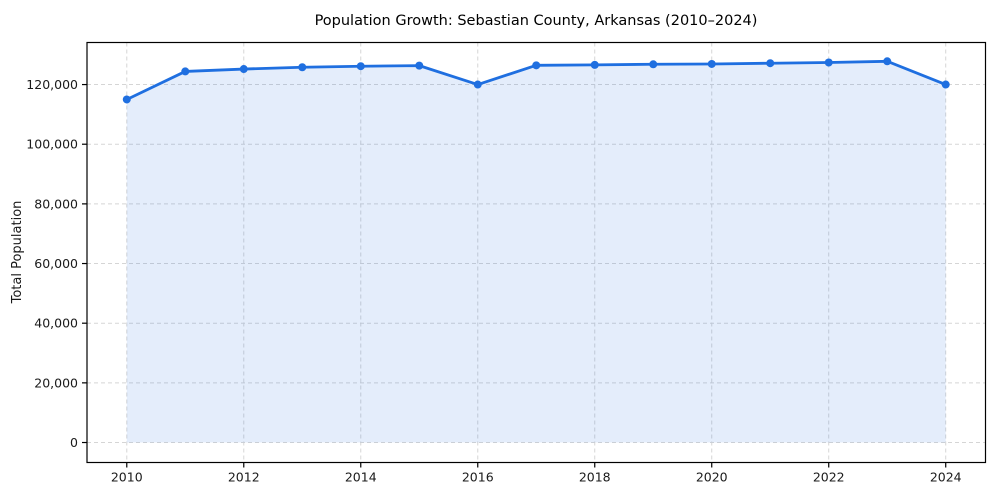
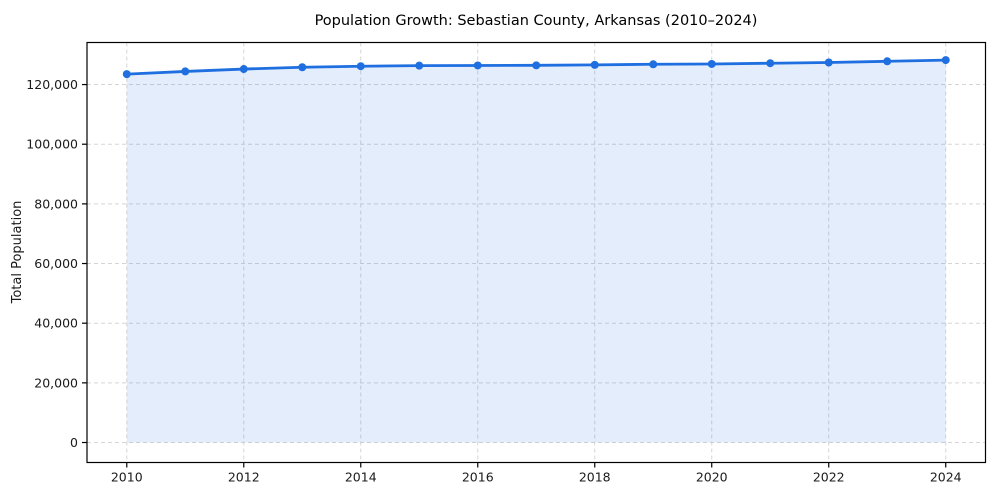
2010: 115000 -> 124000
2016: 120000 -> 126000
2024: 120000 -> 128000
